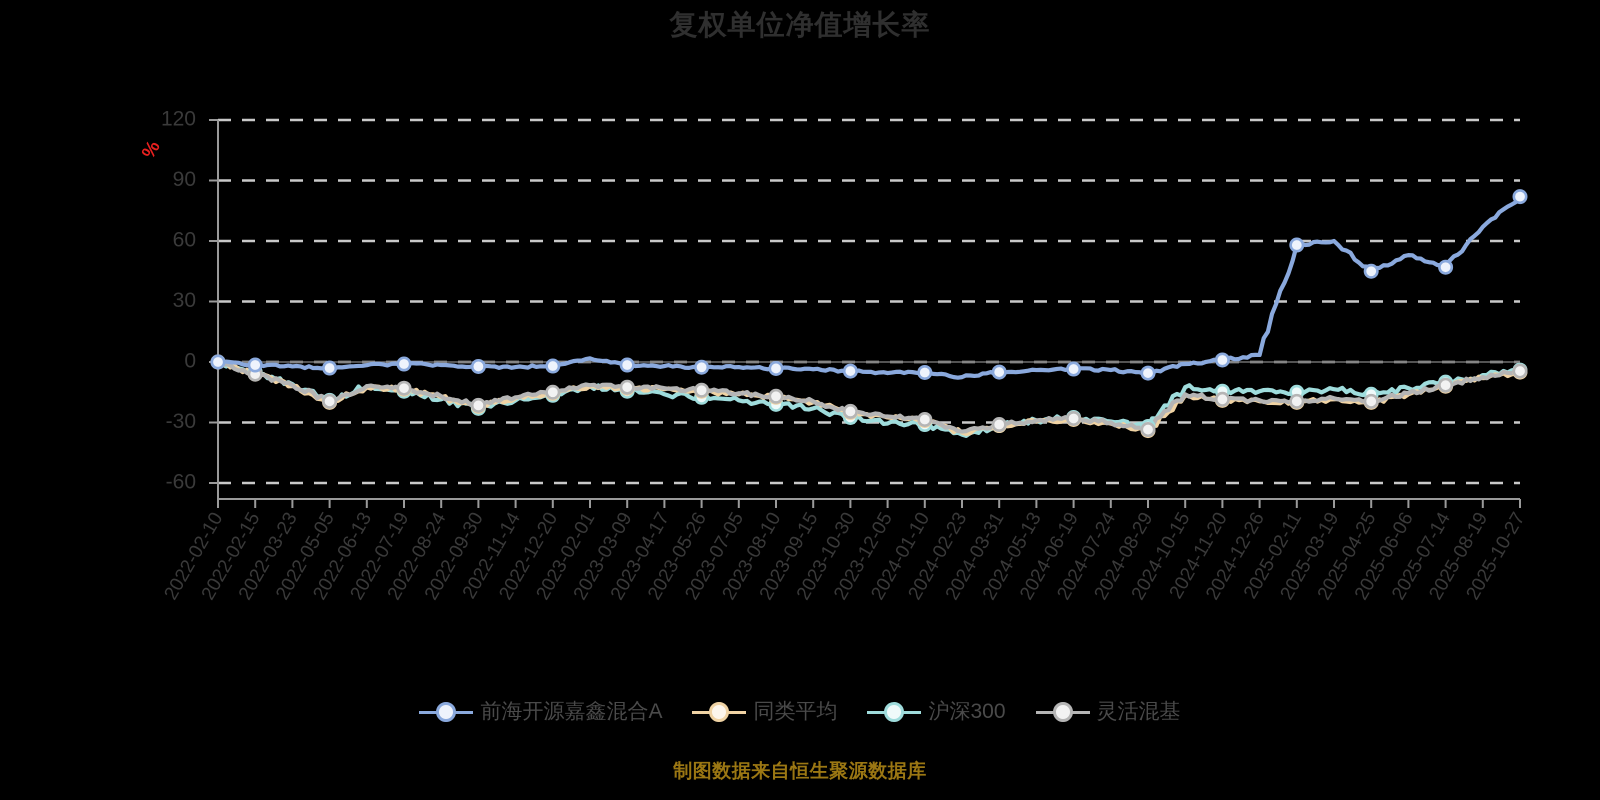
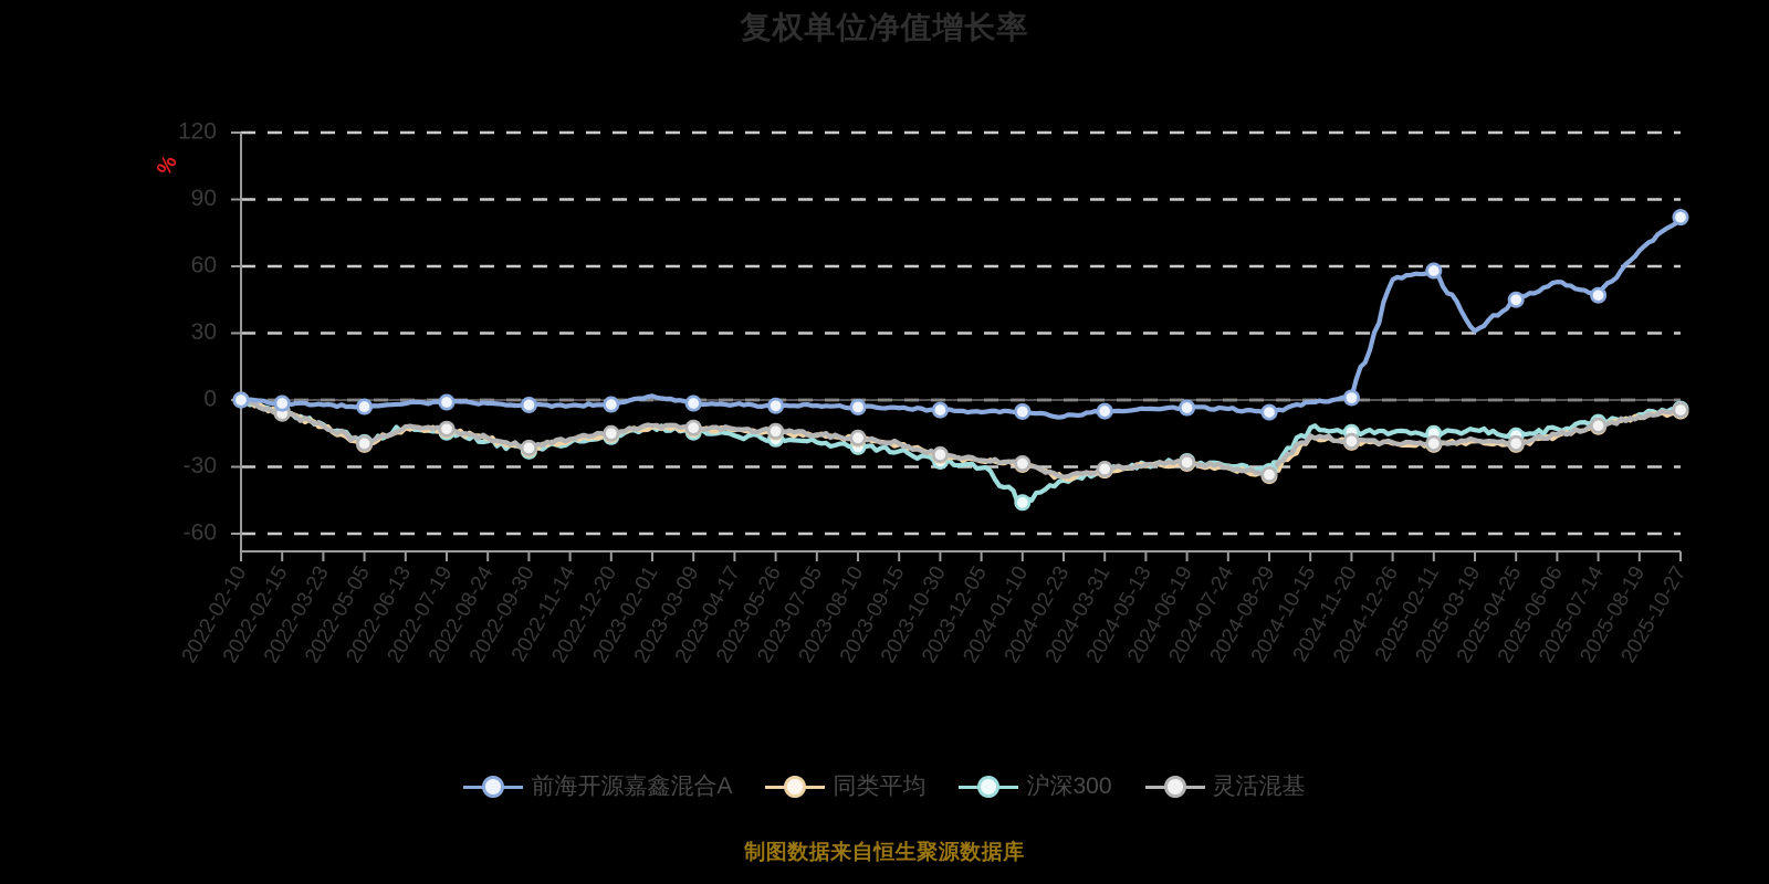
沪深300/2024-01-10: -31 -> -46
前海开源嘉鑫混合A/2024-12-26: 4 -> 54
前海开源嘉鑫混合A/2025-03-19: 60 -> 31
